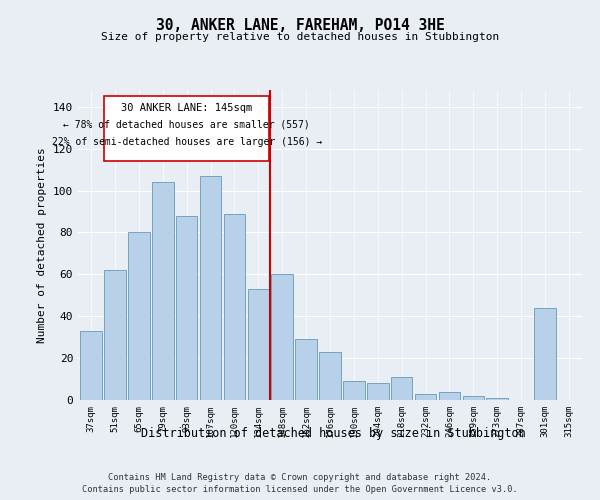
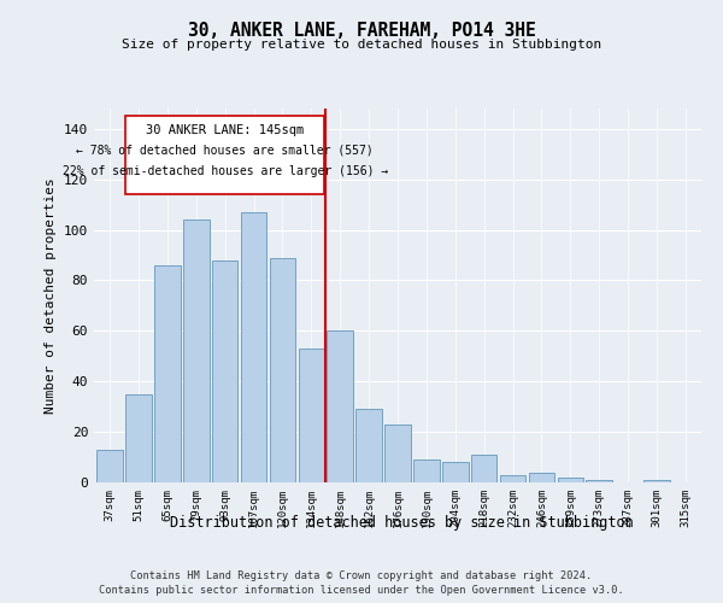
37sqm: 33 -> 13
51sqm: 62 -> 35
65sqm: 80 -> 86
301sqm: 44 -> 1
